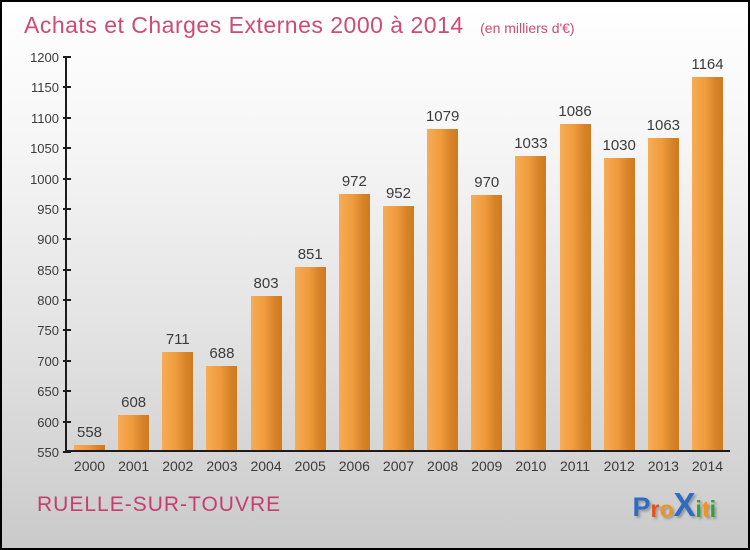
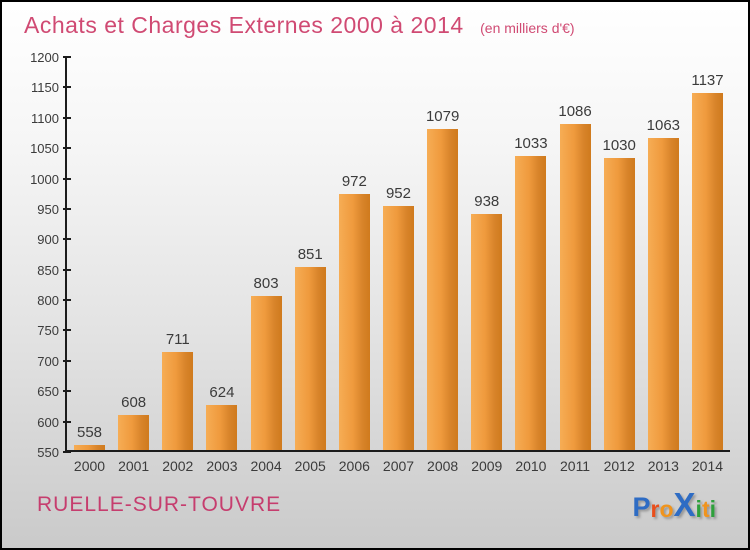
2003: 688 -> 624
2009: 970 -> 938
2014: 1164 -> 1137
